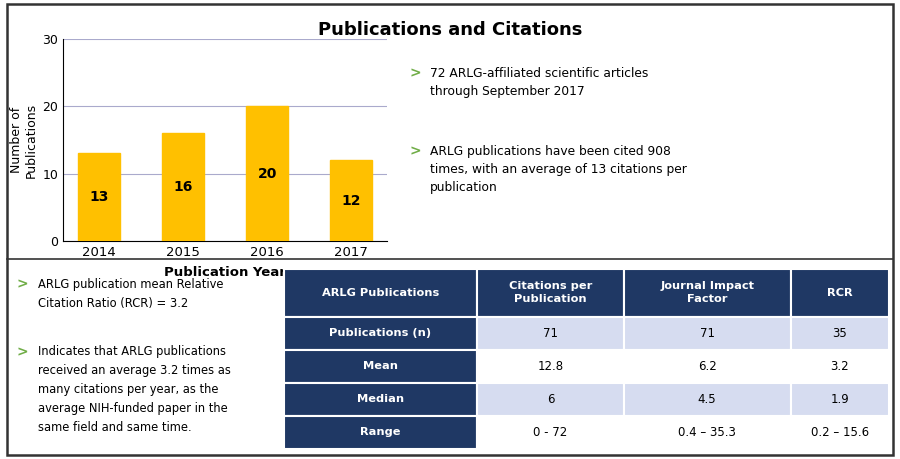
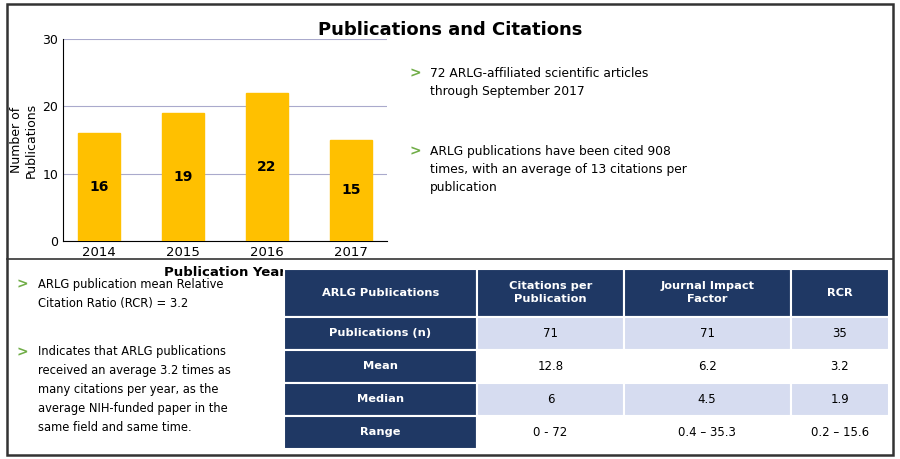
2014: 13 -> 16
2015: 16 -> 19
2016: 20 -> 22
2017: 12 -> 15
